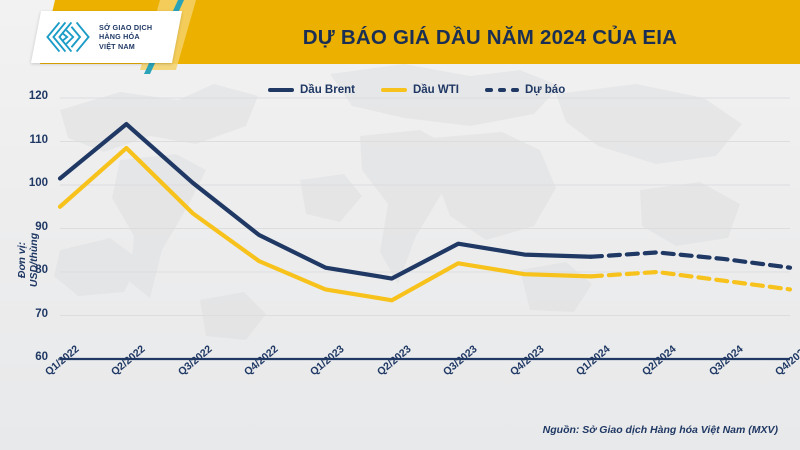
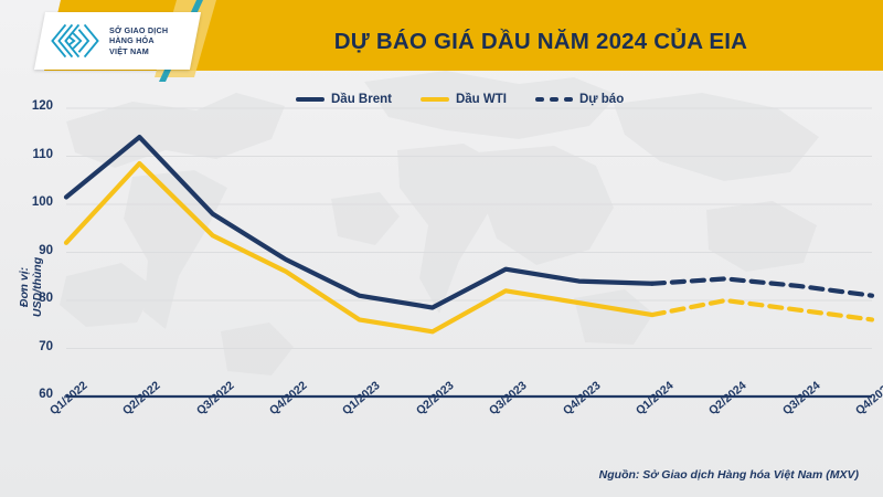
Dầu WTI/Q1/2022: 95 -> 92
Dầu Brent/Q3/2022: 100 -> 98
Dầu WTI/Q4/2022: 82 -> 86
Dầu WTI/Q1/2024: 79 -> 77
